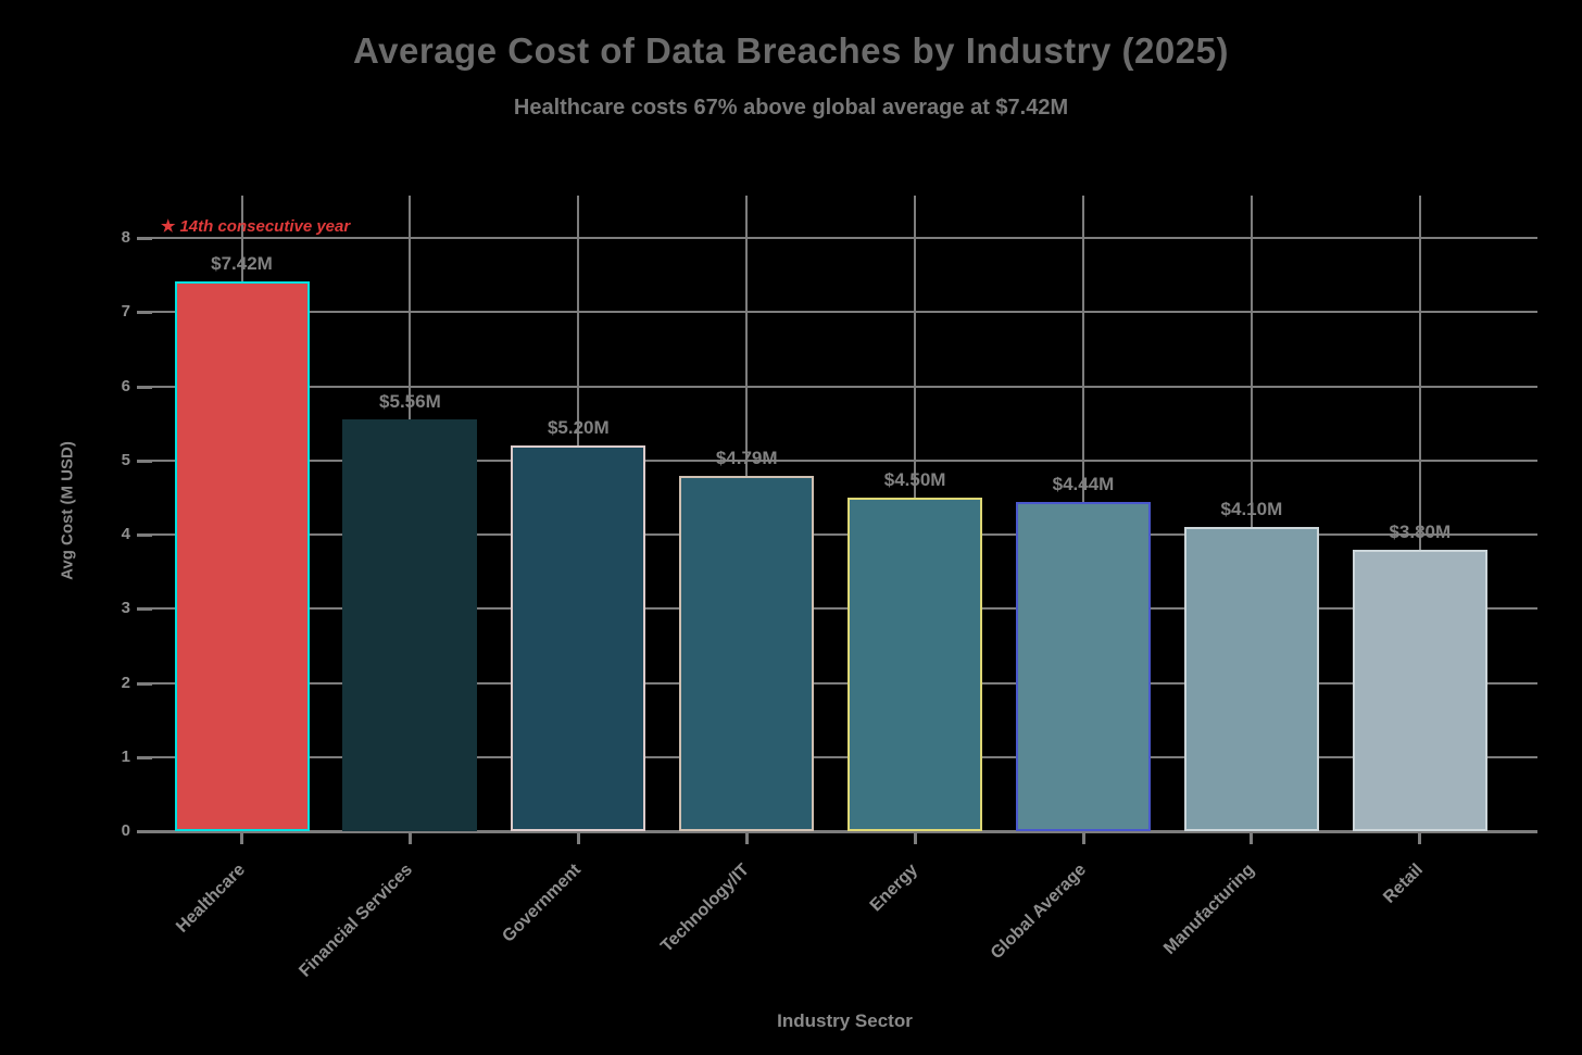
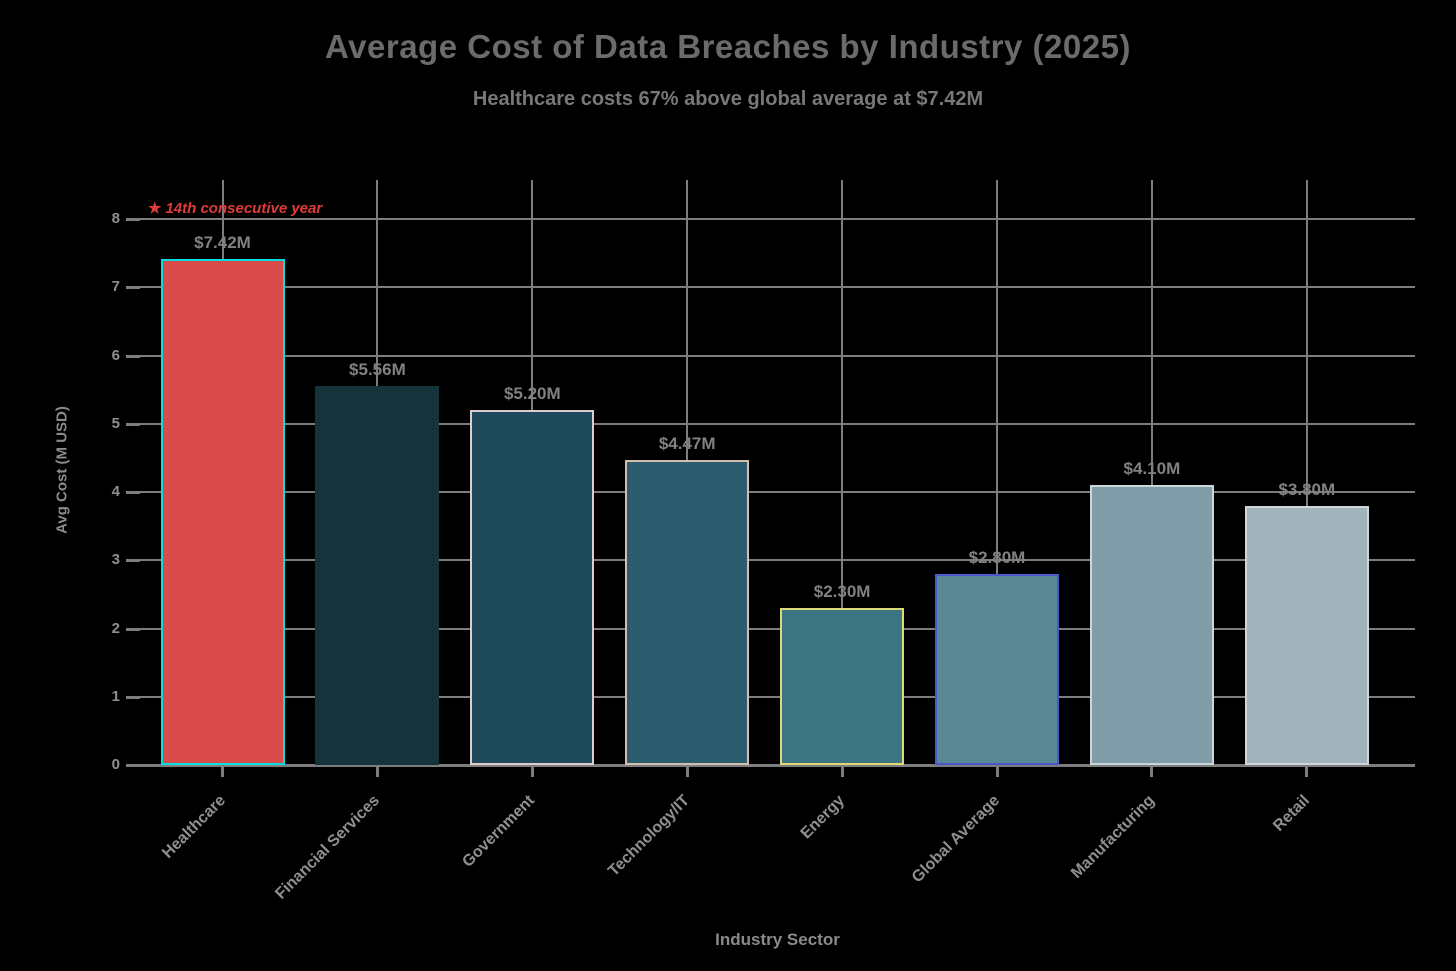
Technology/IT: $4.79M -> $4.47M
Energy: $4.50M -> $2.30M
Global Average: $4.44M -> $2.80M
